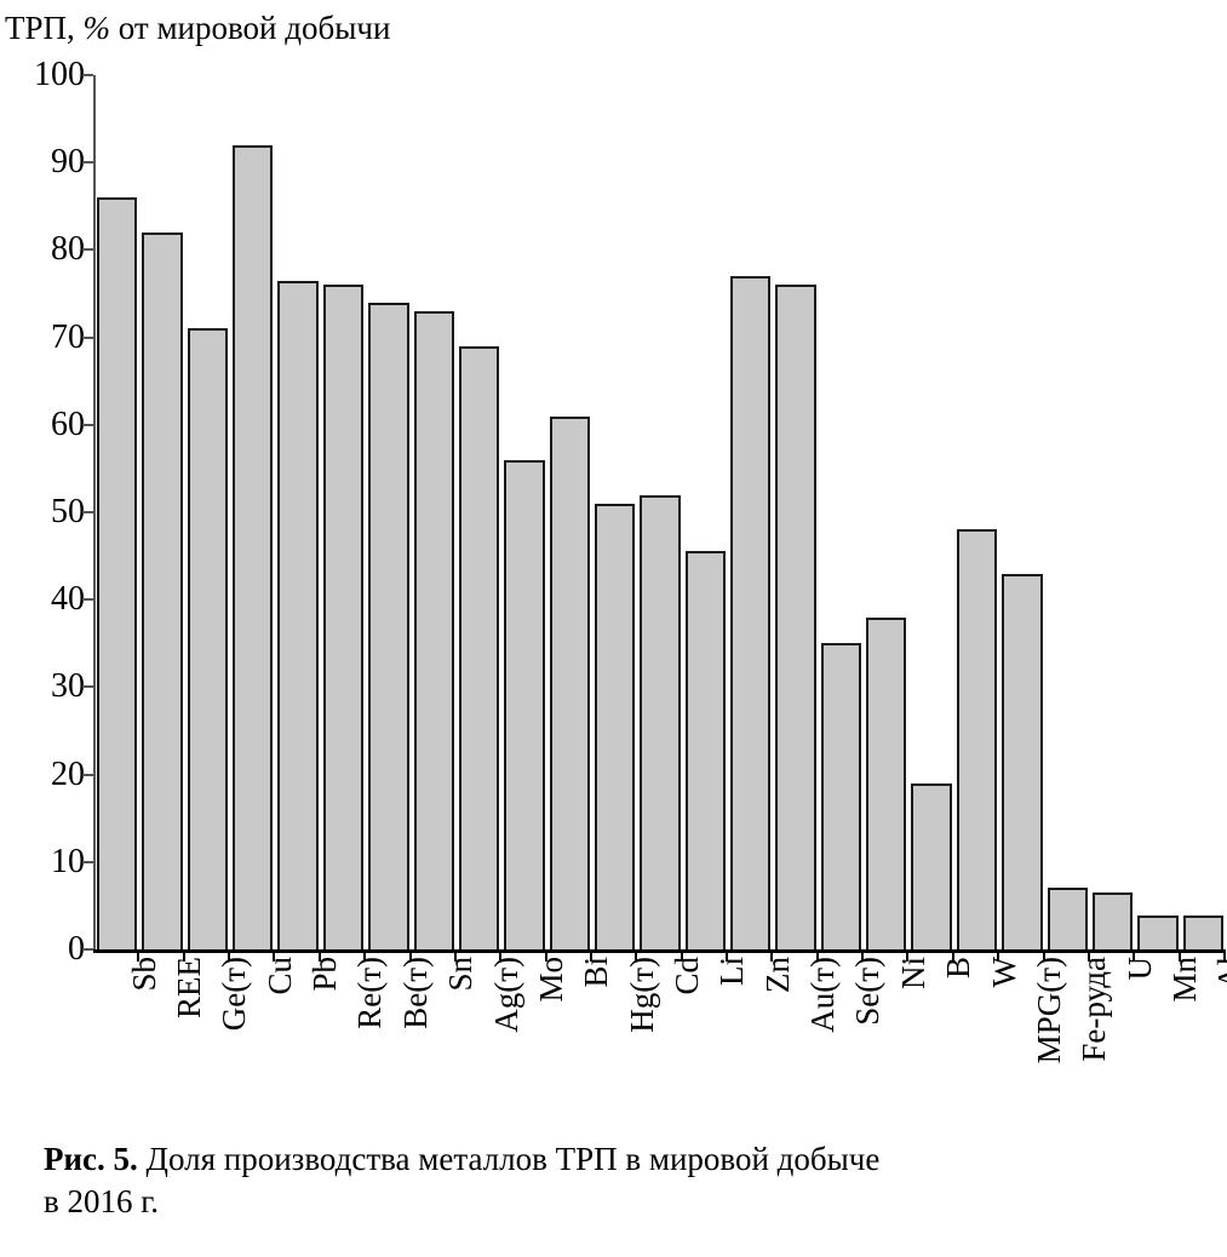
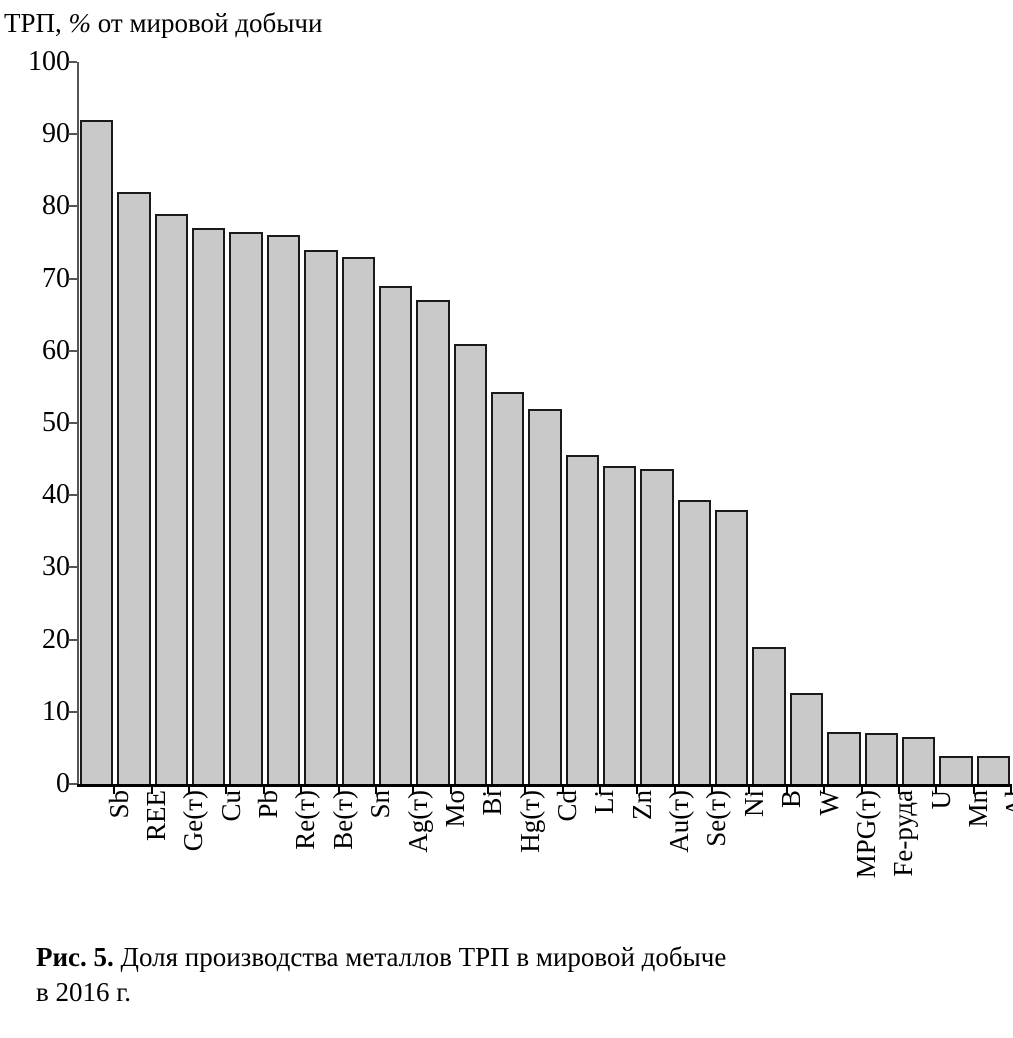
Sb: 86 -> 92
Ge(т): 71 -> 79
Cu: 92 -> 77
Mo: 56 -> 67
Hg(т): 51 -> 54
Zn: 77 -> 44
Au(т): 76 -> 44
Se(т): 35 -> 39
W: 48 -> 13
MPG(т): 43 -> 7
